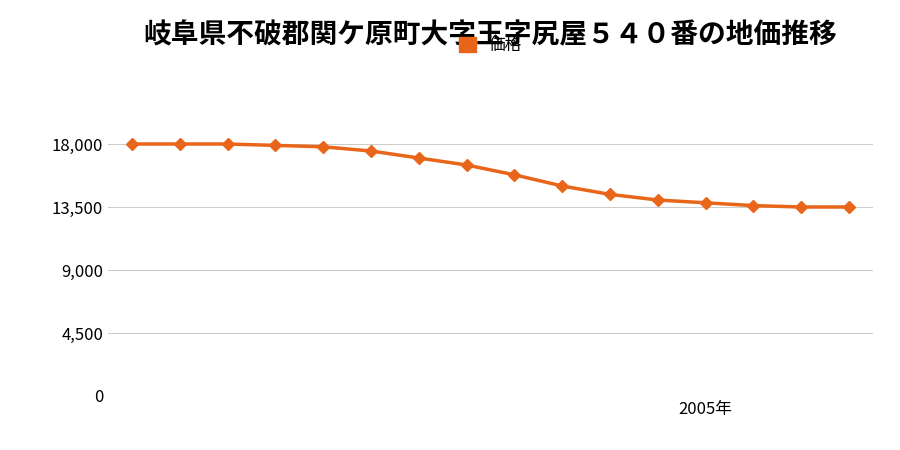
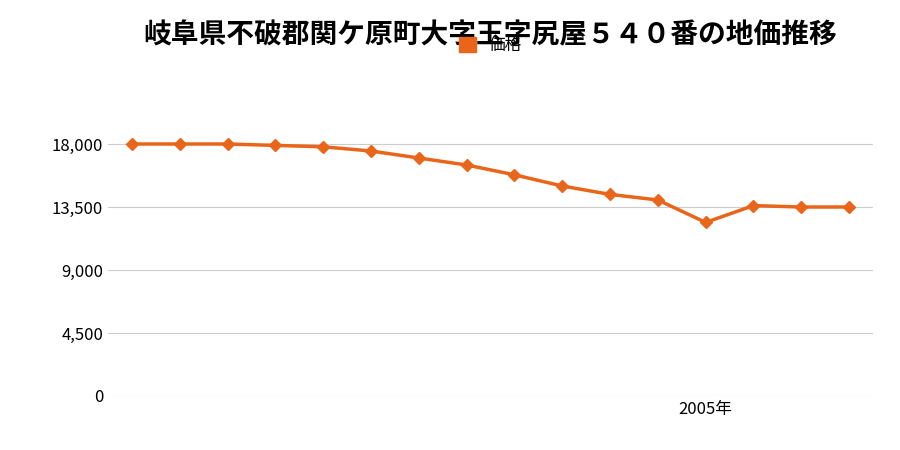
2005年: 13,800 -> 12,400
